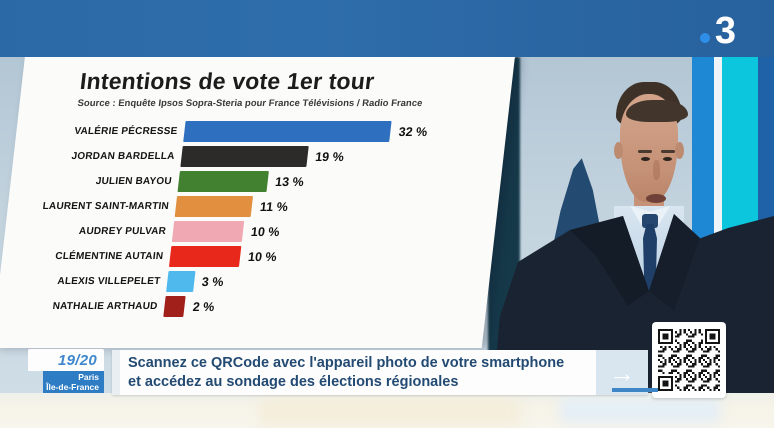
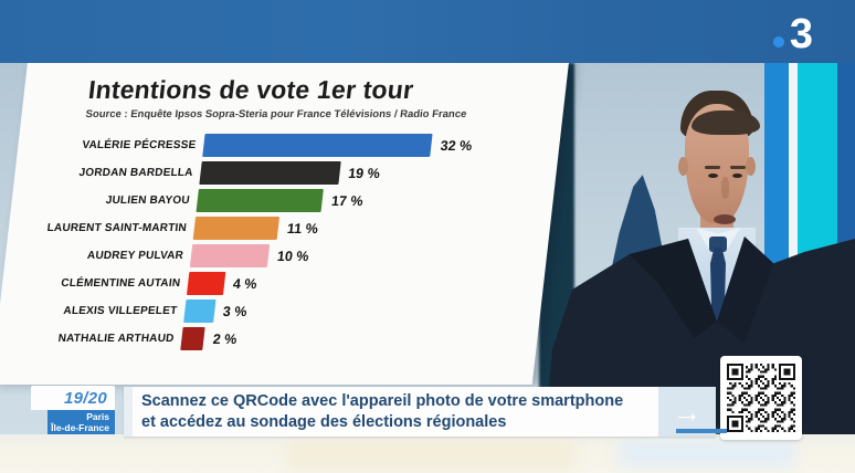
JULIEN BAYOU: 13 -> 17
CLÉMENTINE AUTAIN: 10 -> 4
